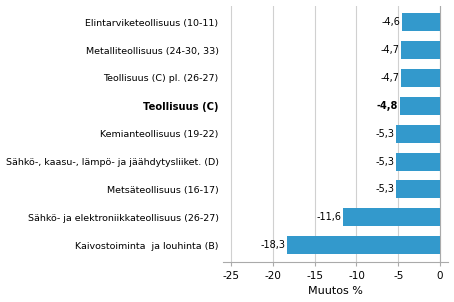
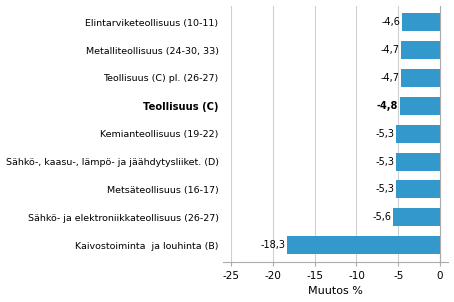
Sähkö- ja elektroniikkateollisuus (26-27): -11,6 -> -5,6
